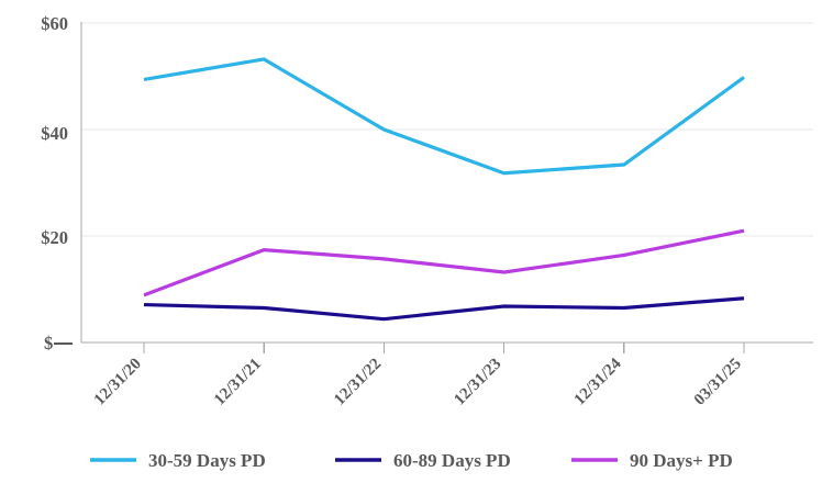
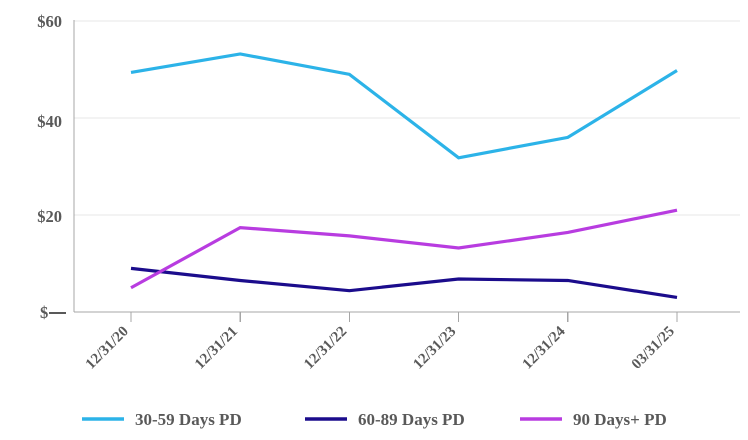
60-89 Days PD/12/31/20: $7 -> $9
90 Days+ PD/12/31/20: $9 -> $5
30-59 Days PD/12/31/22: $40 -> $49
30-59 Days PD/12/31/24: $33 -> $36
60-89 Days PD/03/31/25: $8 -> $3
